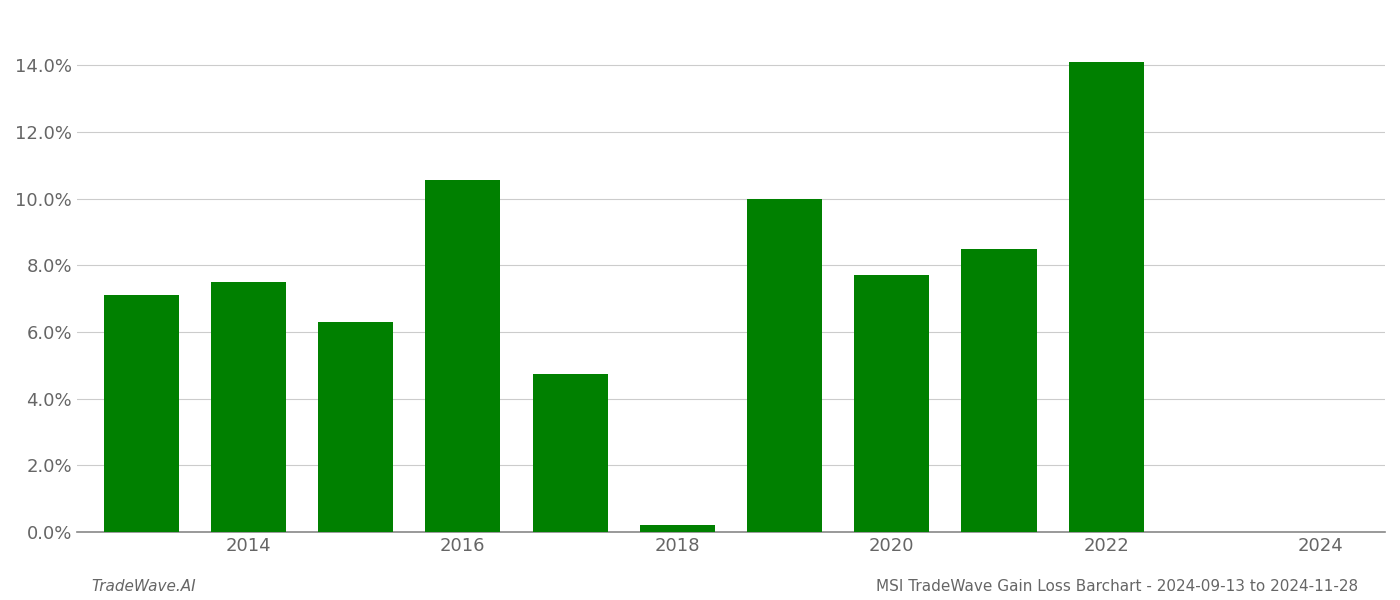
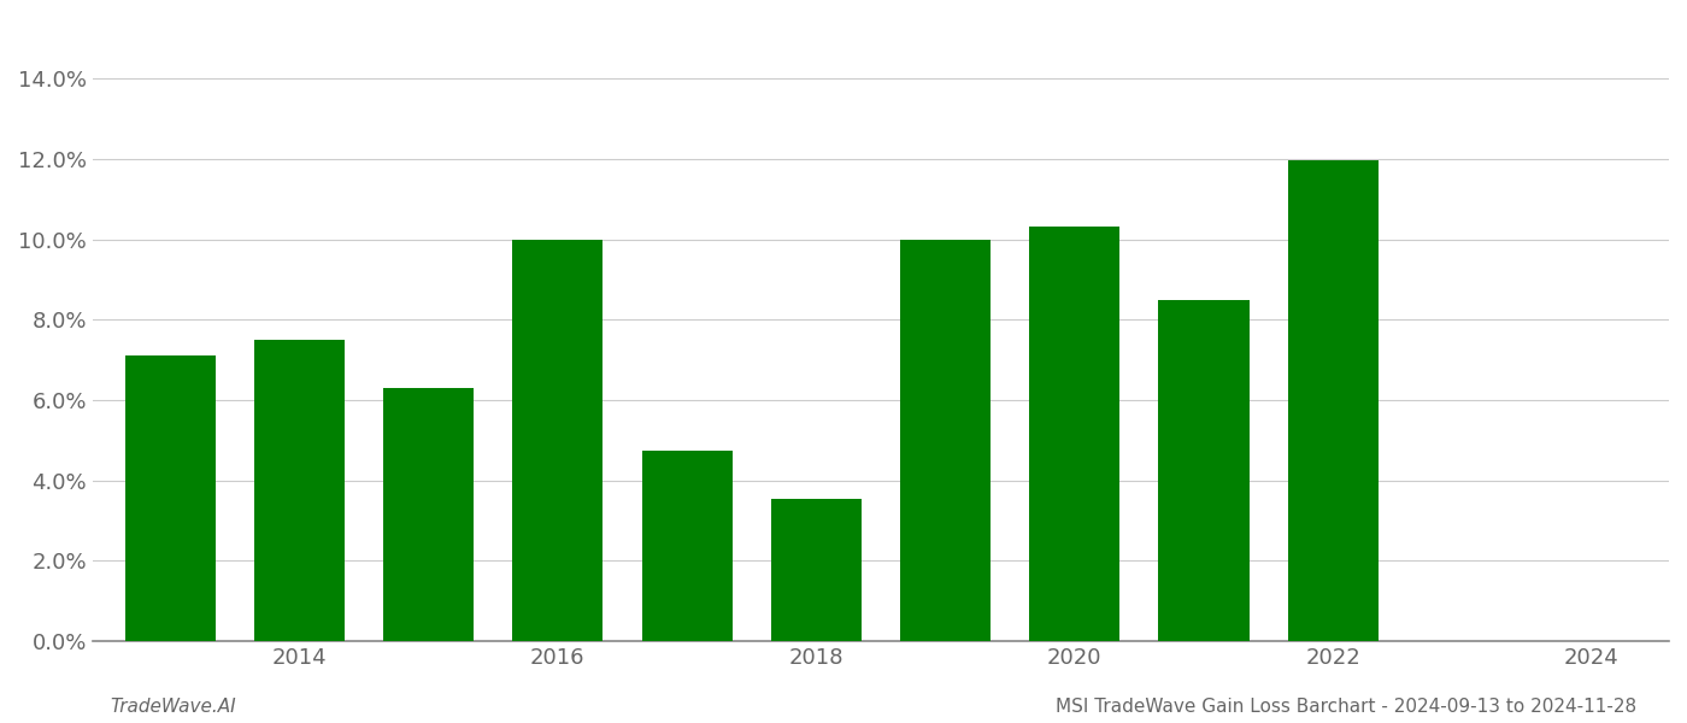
2016: 10.55% -> 10.00%
2018: 0.20% -> 3.55%
2020: 7.70% -> 10.30%
2022: 14.10% -> 11.95%
